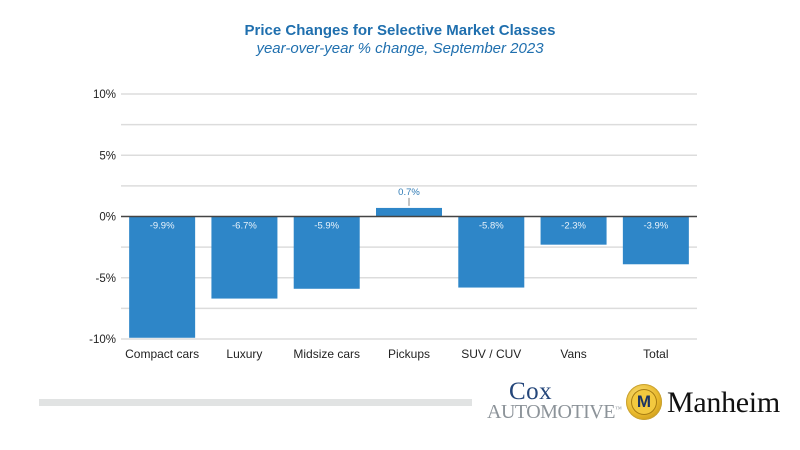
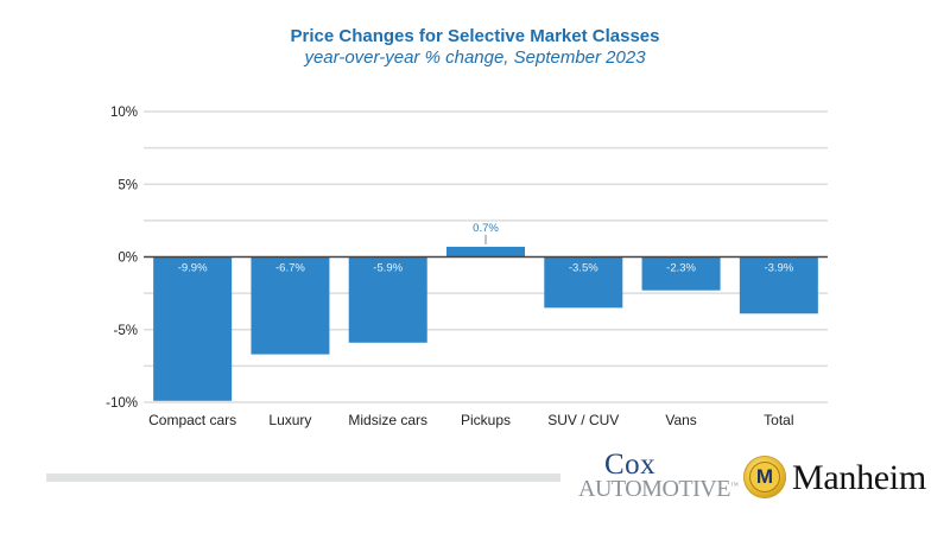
SUV / CUV: -5.8% -> -3.5%
